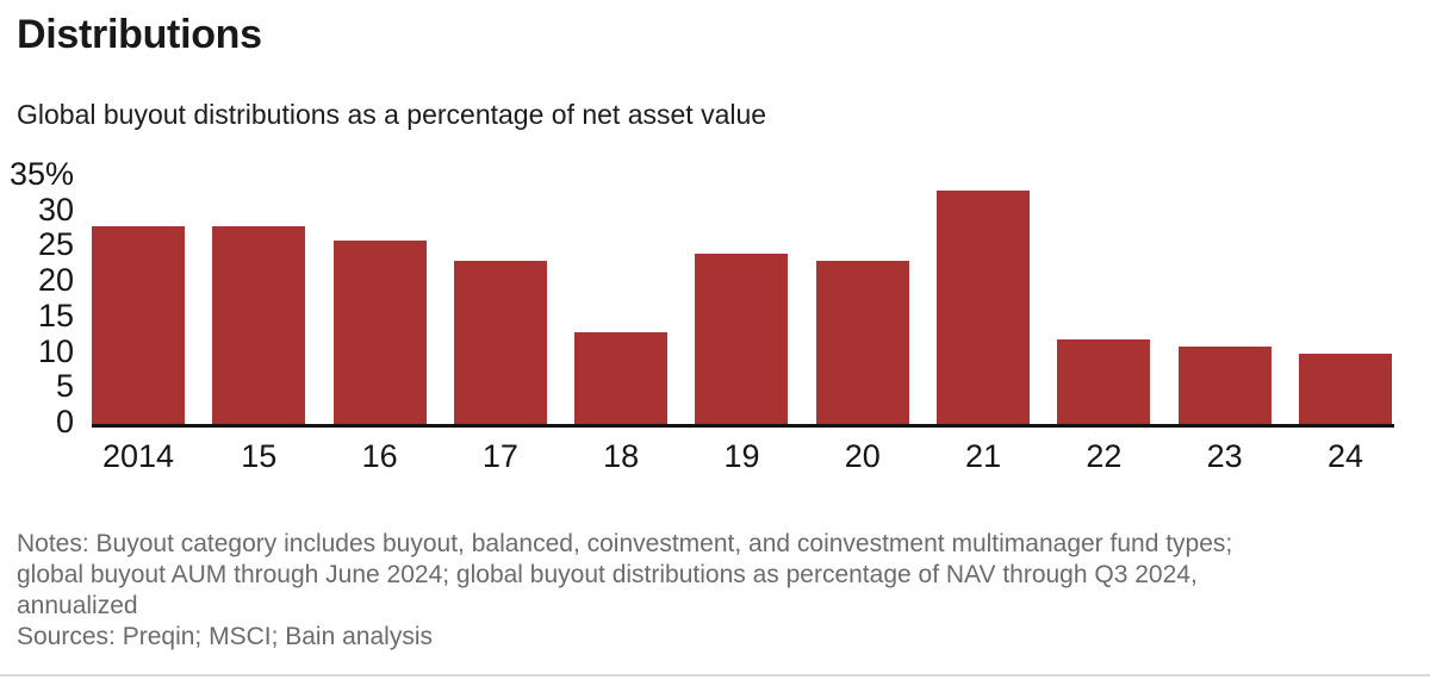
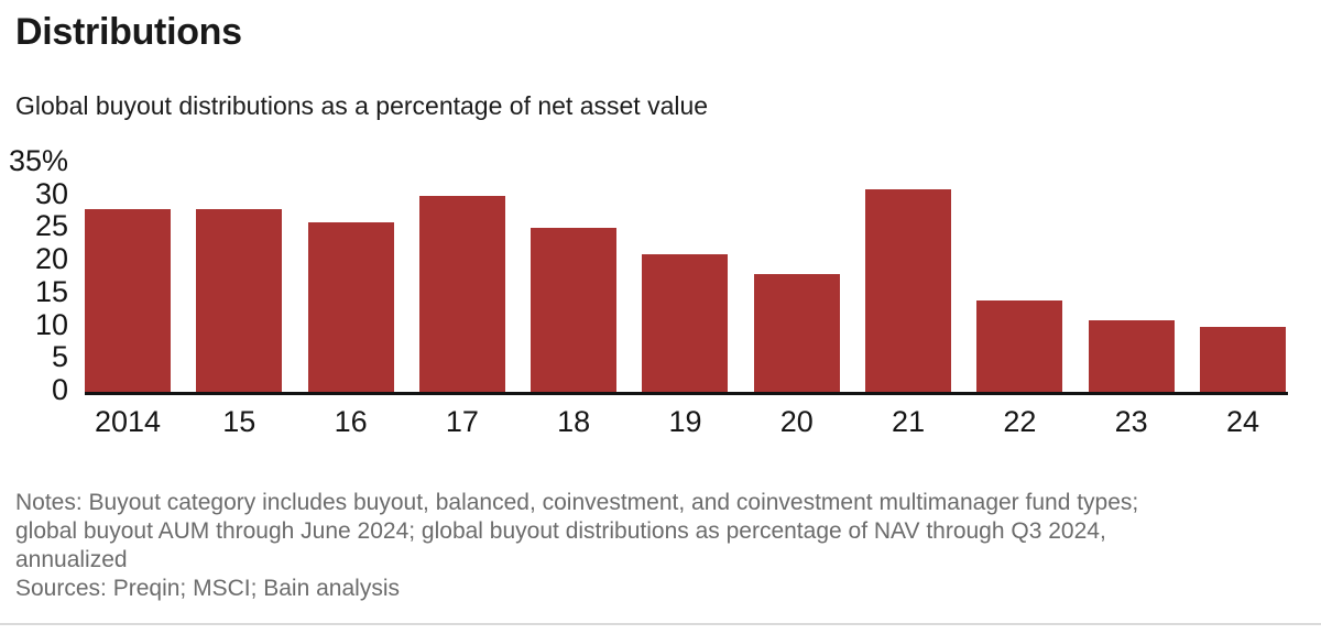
17: 23% -> 30%
18: 13% -> 25%
19: 24% -> 21%
20: 23% -> 18%
21: 33% -> 31%
22: 12% -> 14%
